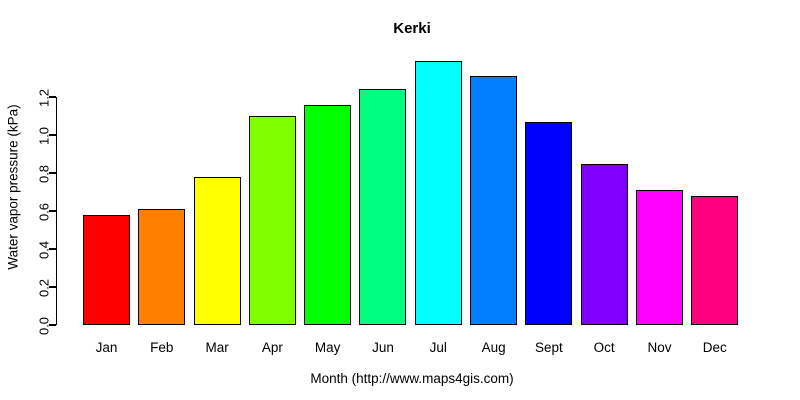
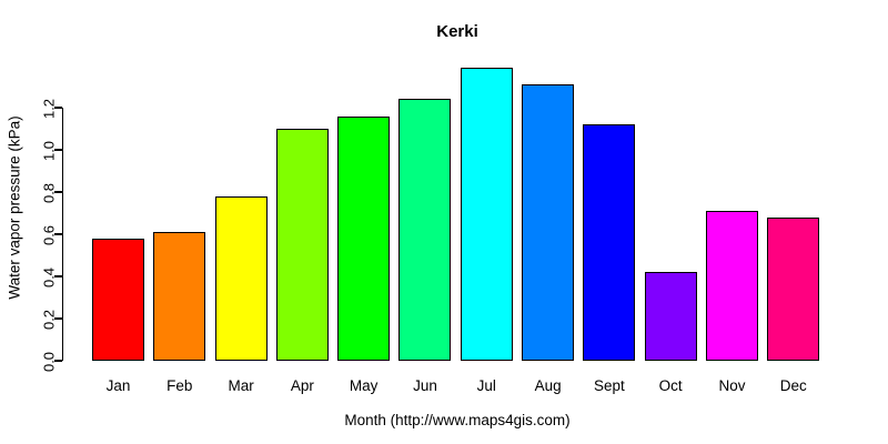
Sept: 1.07 -> 1.12
Oct: 0.85 -> 0.42
